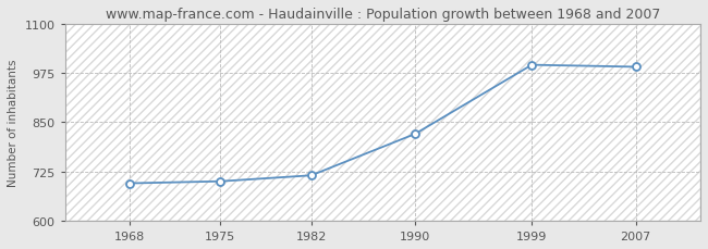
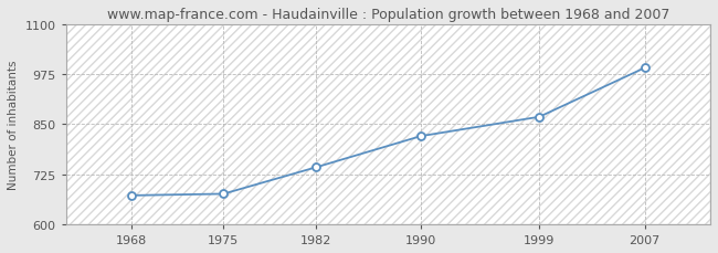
1968: 695 -> 672
1975: 700 -> 676
1982: 715 -> 742
1999: 995 -> 868
